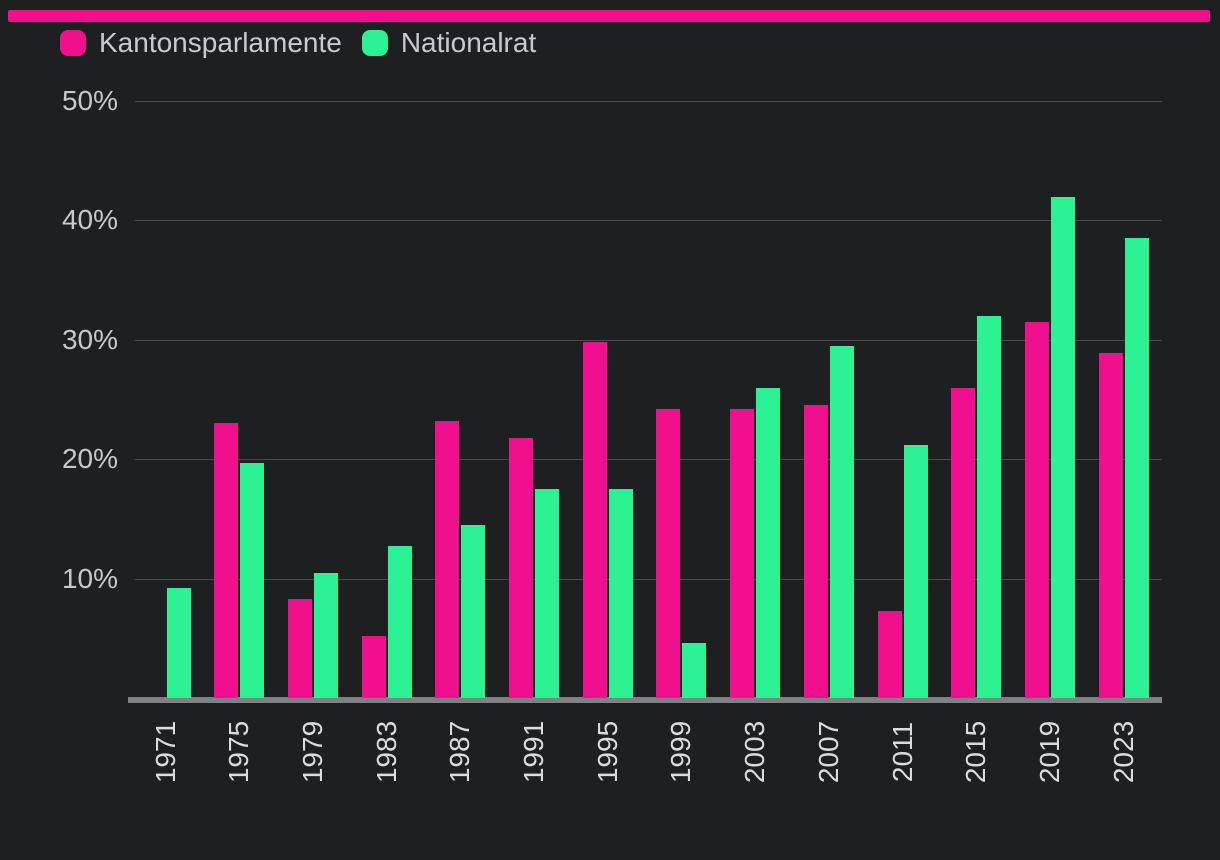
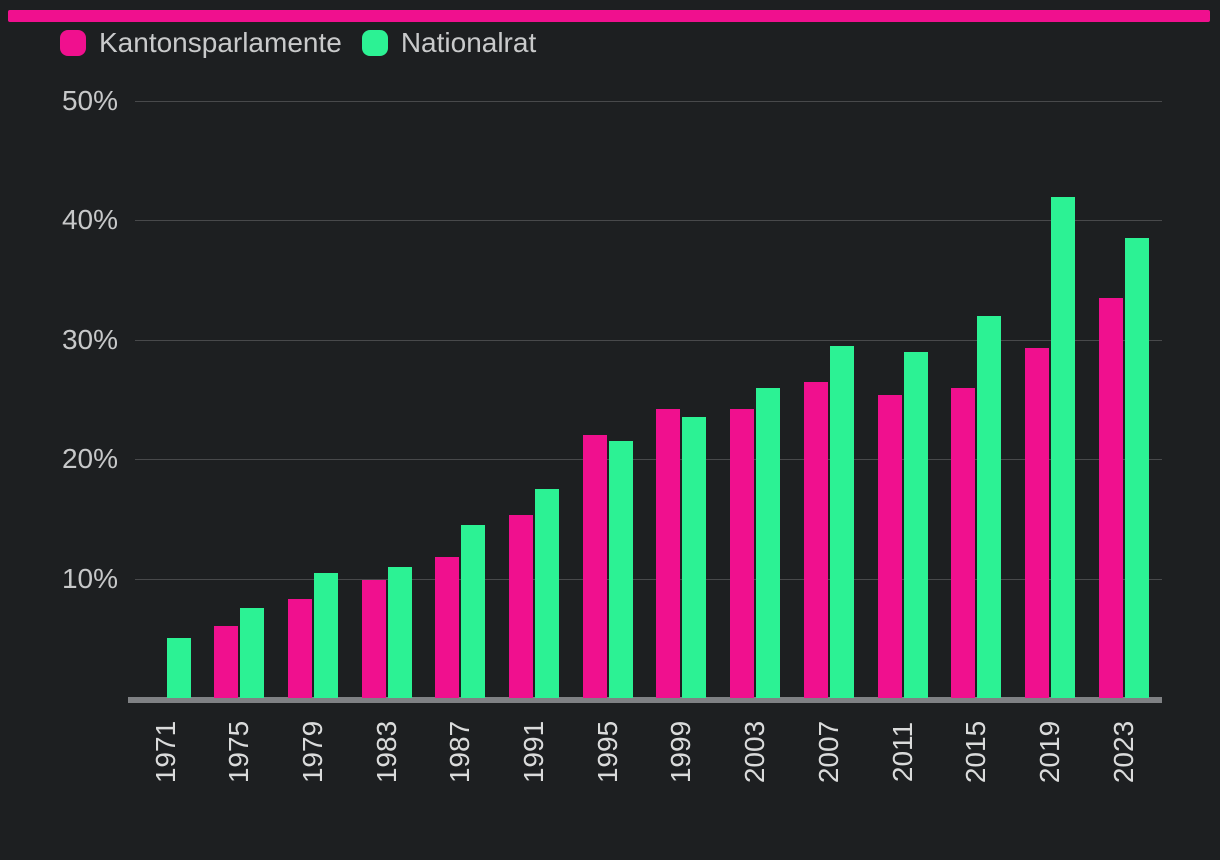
Nationalrat/1971: 9.2% -> 5.0%
Kantonsparlamente/1975: 23.0% -> 6.0%
Nationalrat/1975: 19.7% -> 7.5%
Kantonsparlamente/1983: 5.2% -> 9.9%
Nationalrat/1983: 12.7% -> 11.0%
Kantonsparlamente/1987: 23.2% -> 11.8%
Kantonsparlamente/1991: 21.8% -> 15.3%
Kantonsparlamente/1995: 29.8% -> 22.0%
Nationalrat/1995: 17.5% -> 21.5%
Nationalrat/1999: 4.6% -> 23.5%
Kantonsparlamente/2007: 24.5% -> 26.5%
Kantonsparlamente/2011: 7.3% -> 25.4%
Nationalrat/2011: 21.2% -> 29.0%
Kantonsparlamente/2019: 31.5% -> 29.3%
Kantonsparlamente/2023: 28.9% -> 33.5%
